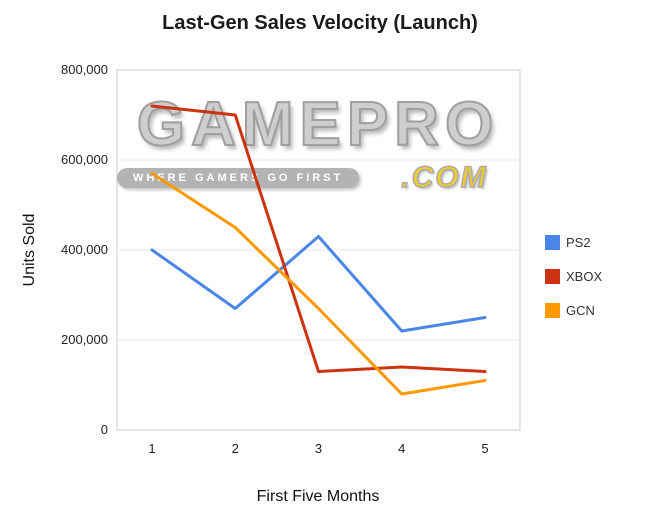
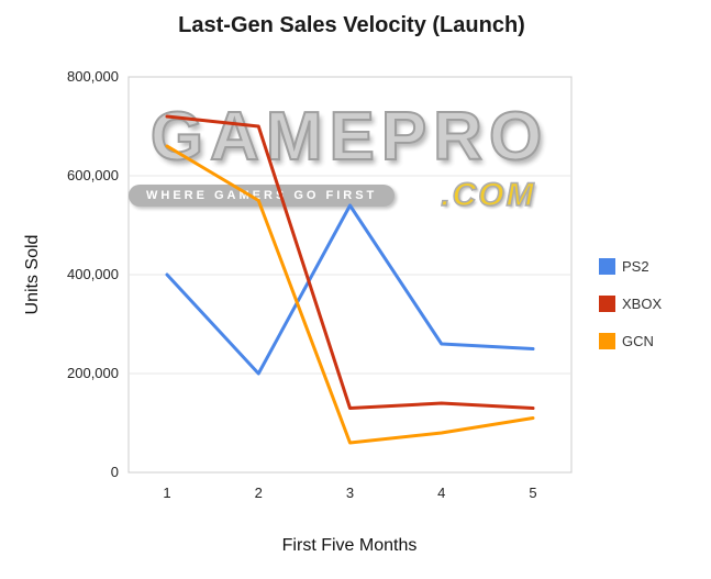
GCN/1: 570000 -> 660000
PS2/2: 270000 -> 200000
GCN/2: 450000 -> 550000
PS2/3: 430000 -> 540000
GCN/3: 270000 -> 60000
PS2/4: 220000 -> 260000
